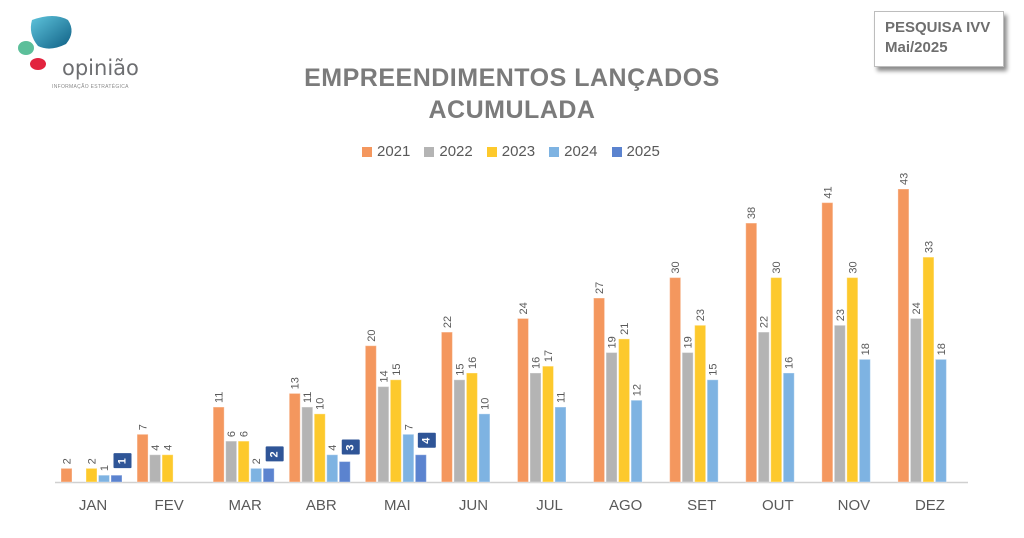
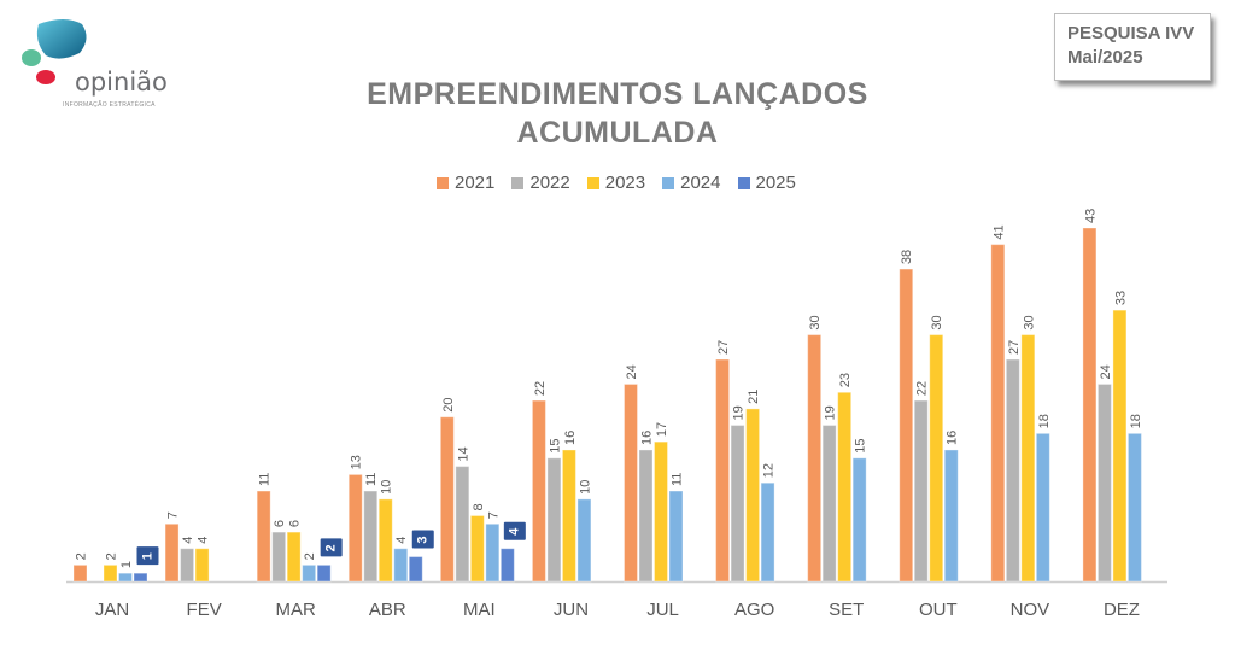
2023/MAI: 15 -> 8
2022/NOV: 23 -> 27
